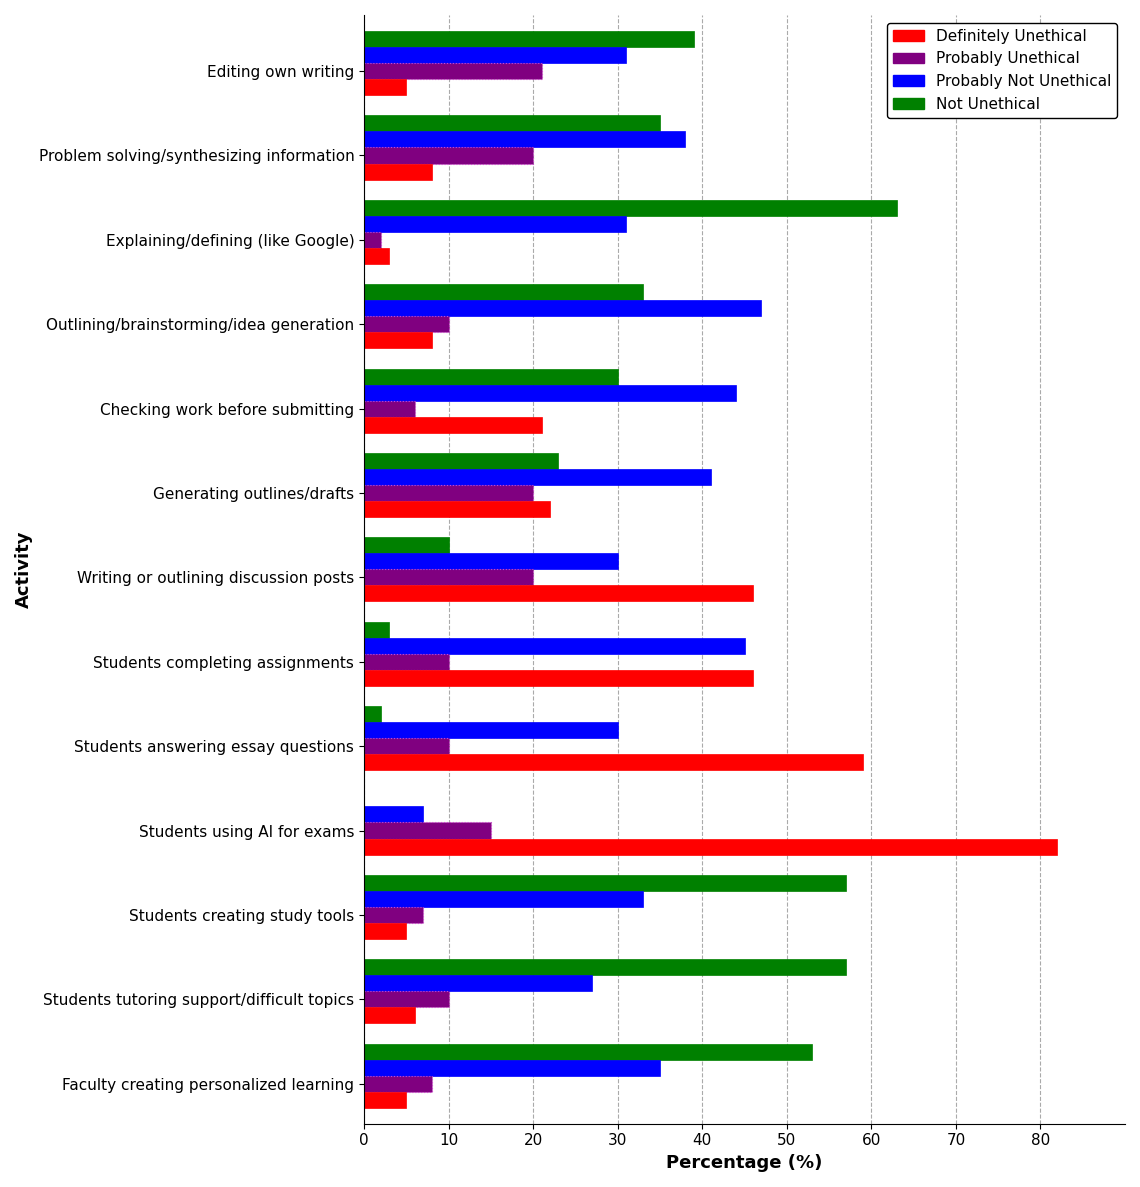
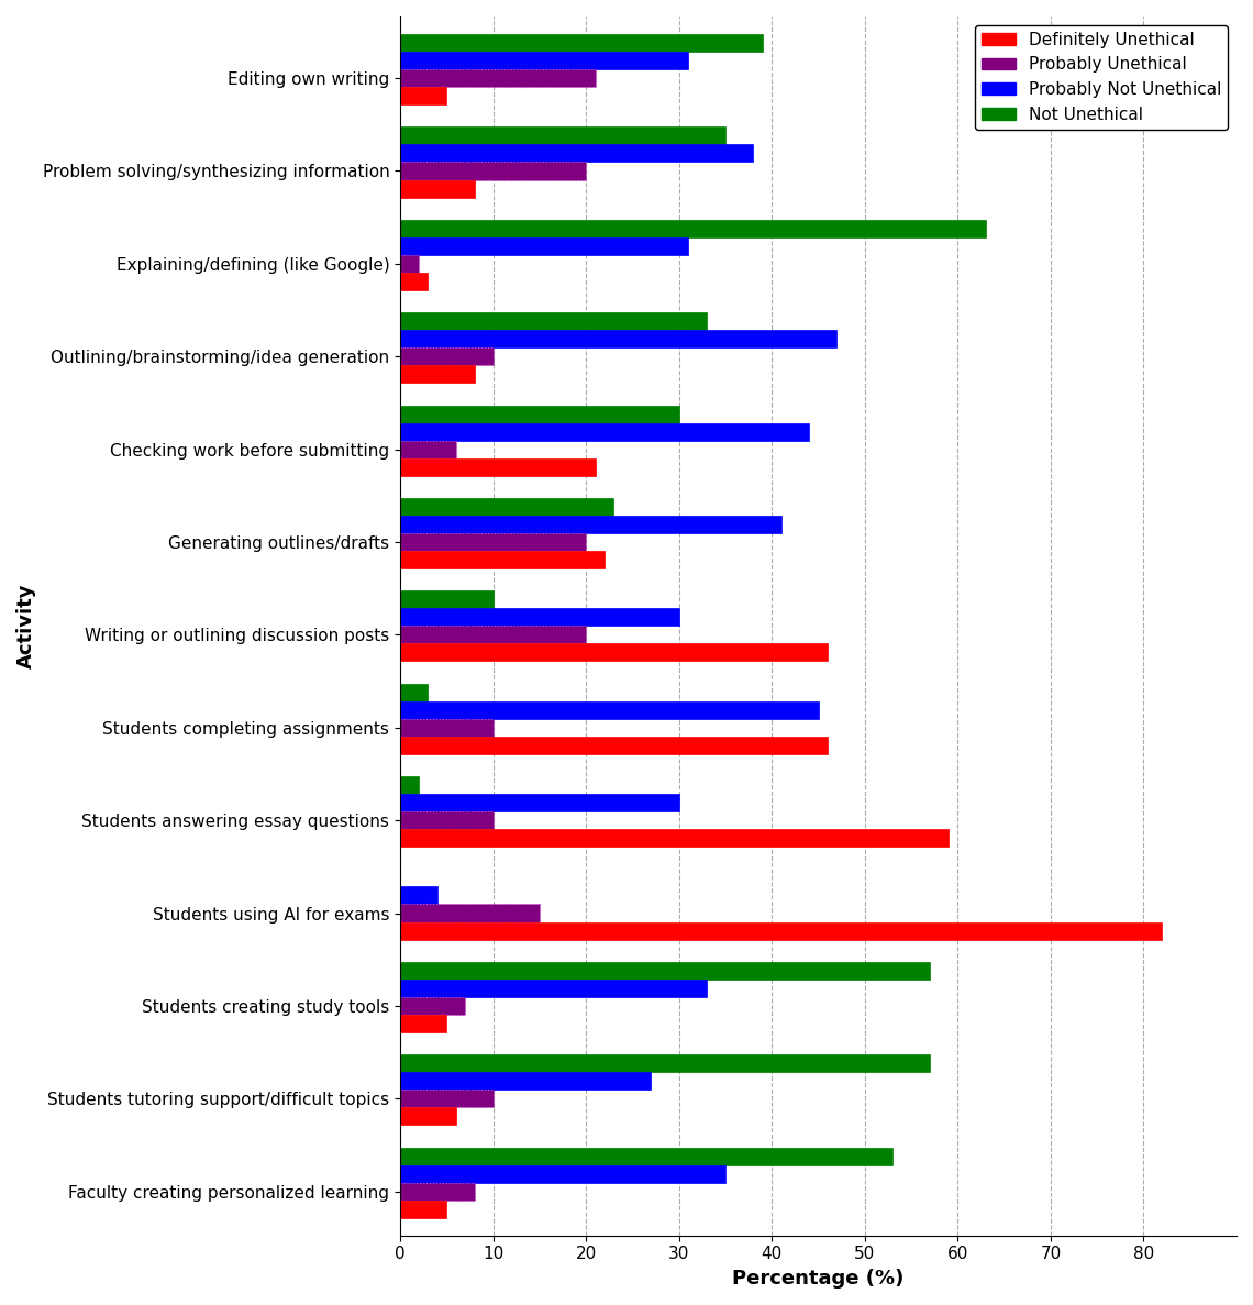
Probably Not Unethical/Students using AI for exams: 7 -> 4
